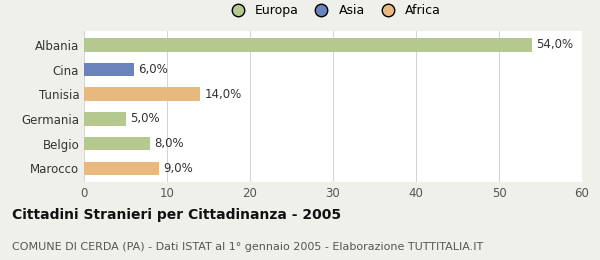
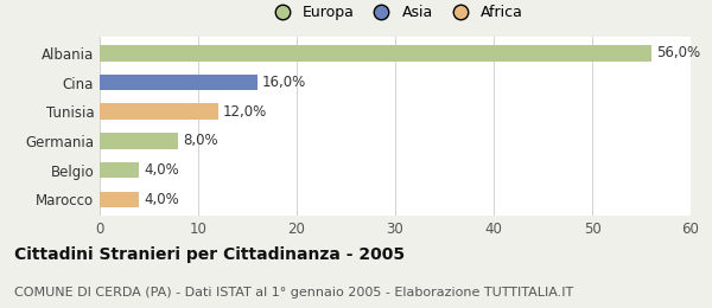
Albania: 54,0% -> 56,0%
Cina: 6,0% -> 16,0%
Tunisia: 14,0% -> 12,0%
Germania: 5,0% -> 8,0%
Belgio: 8,0% -> 4,0%
Marocco: 9,0% -> 4,0%
